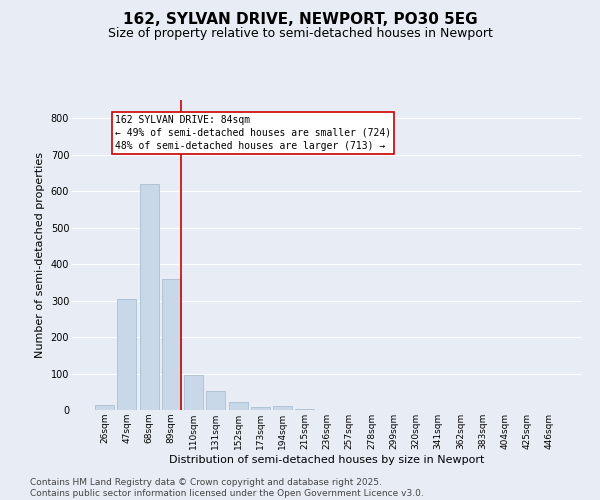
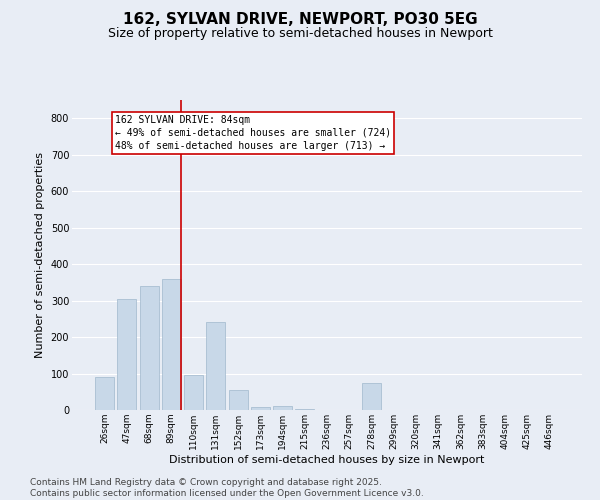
26sqm: 15 -> 90
68sqm: 620 -> 340
131sqm: 53 -> 240
152sqm: 22 -> 55
278sqm: 1 -> 75
